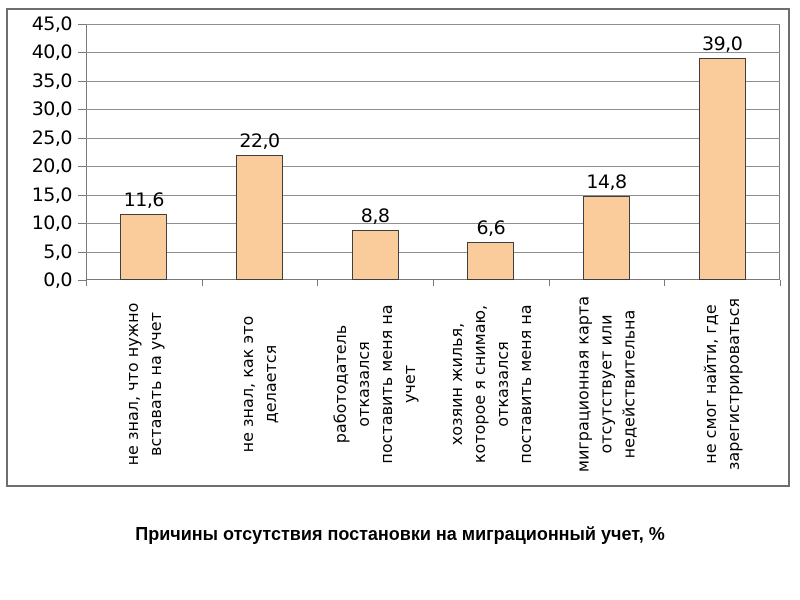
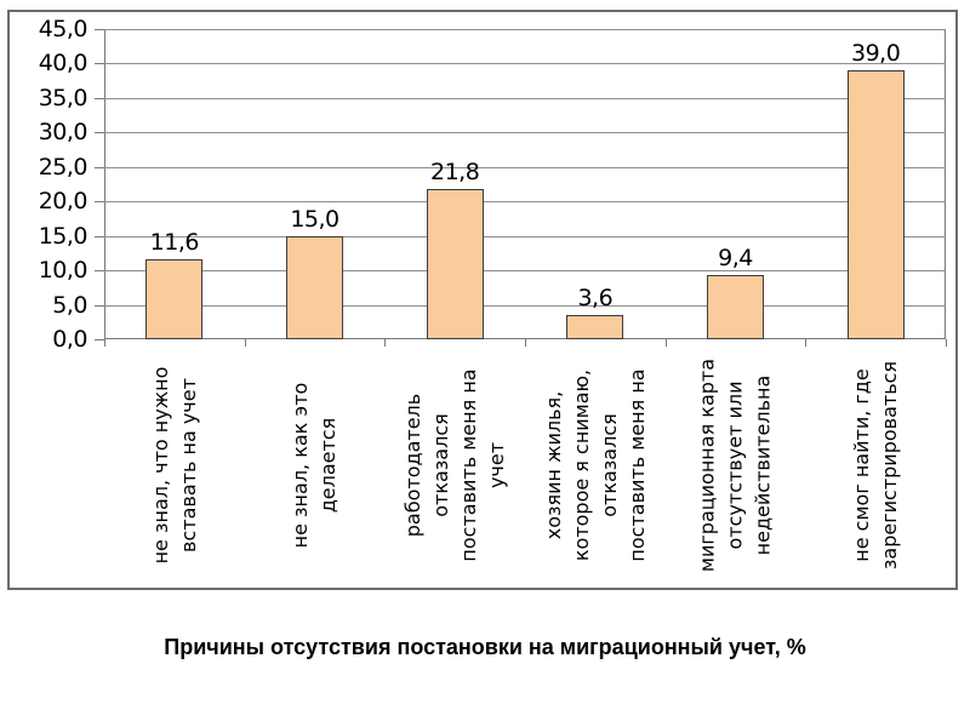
не знал, как это делается: 22,0 -> 15,0
работодатель отказался поставить меня на учет: 8,8 -> 21,8
хозяин жилья, которое я снимаю, отказался поставить меня на: 6,6 -> 3,6
миграционная карта отсутствует или недействительна: 14,8 -> 9,4
